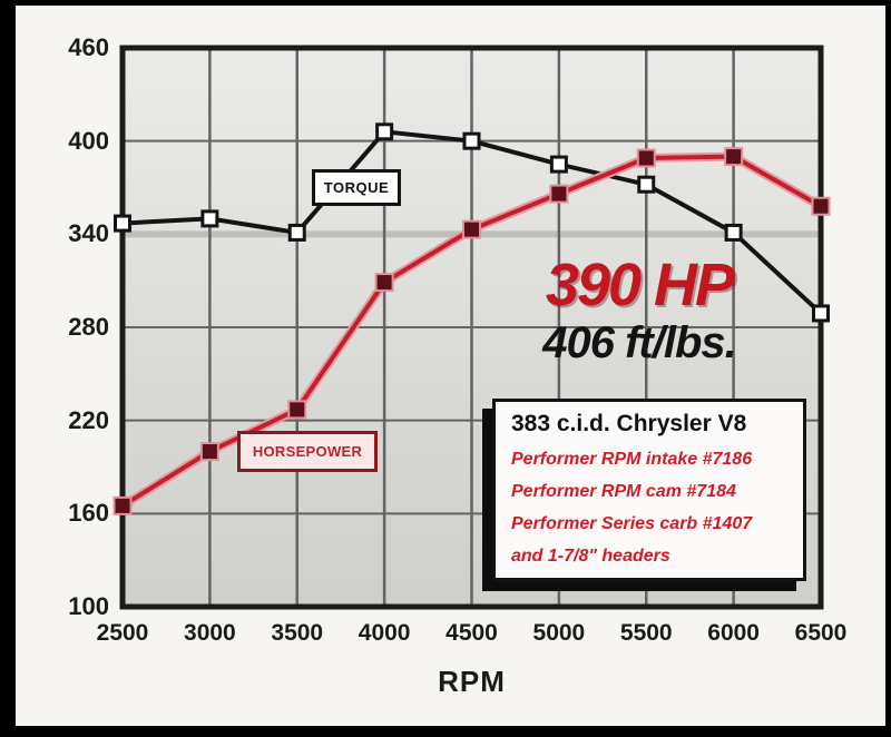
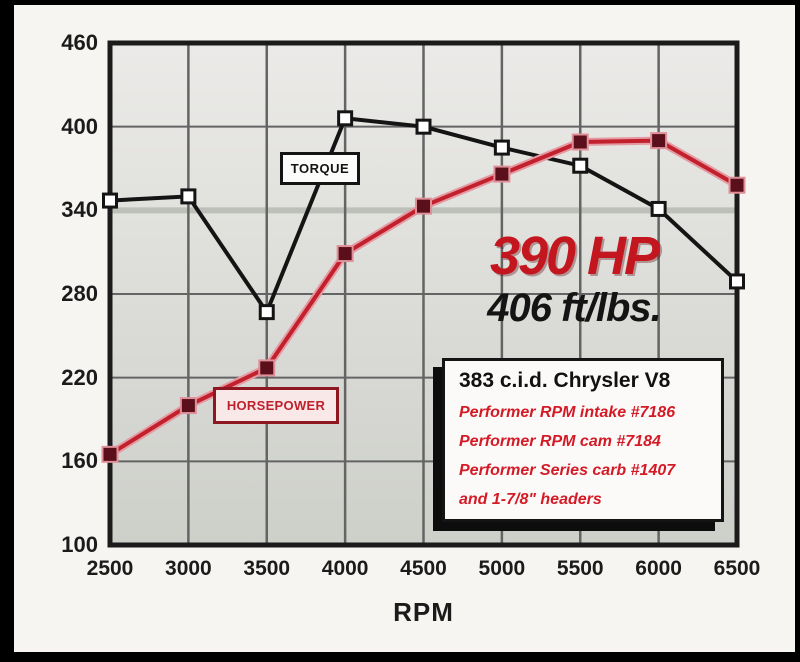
TORQUE/3500: 341 -> 267
